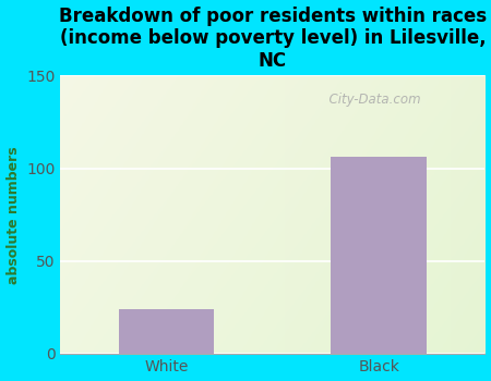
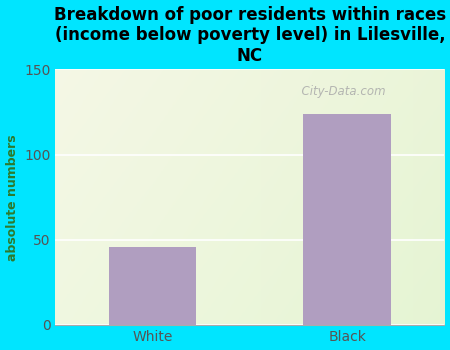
White: 24 -> 46
Black: 106 -> 124
